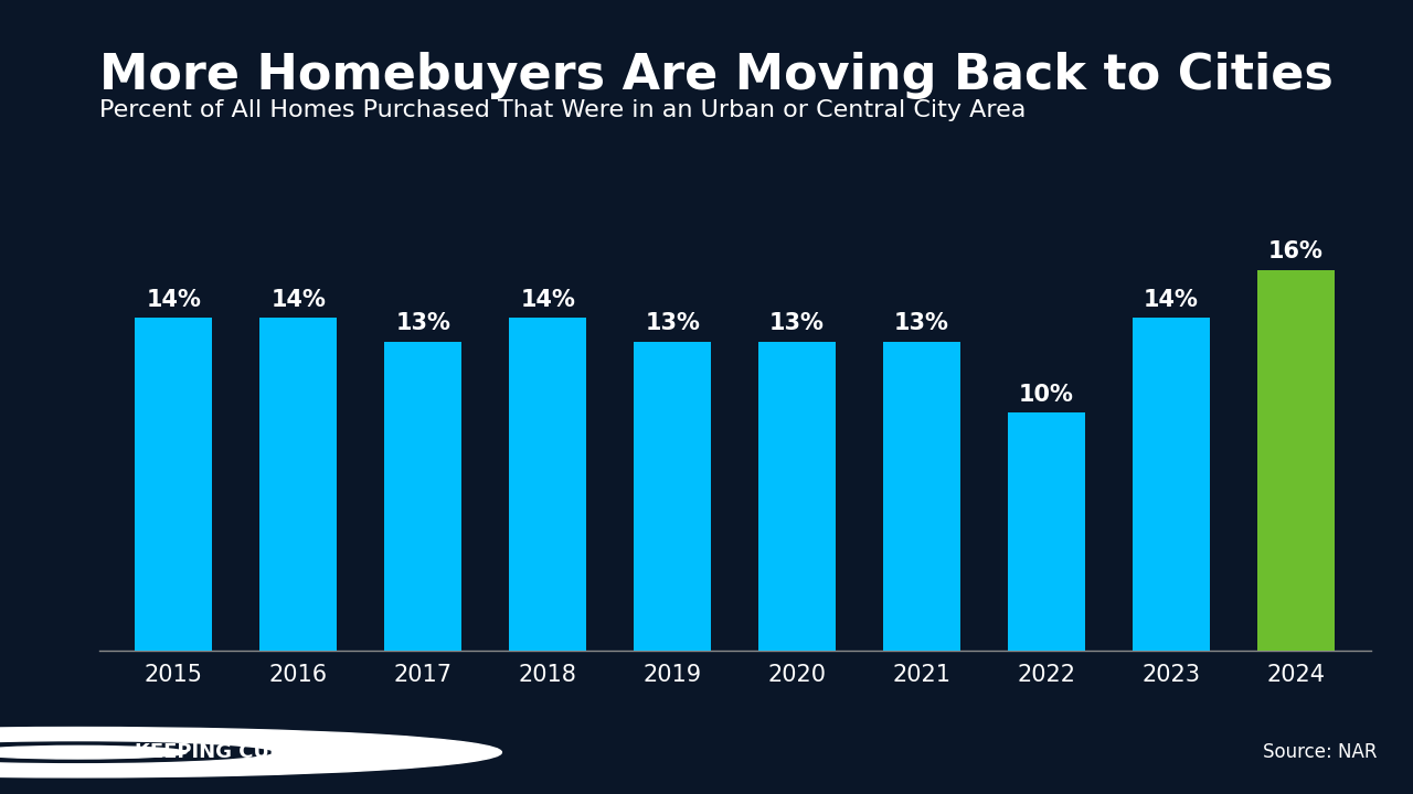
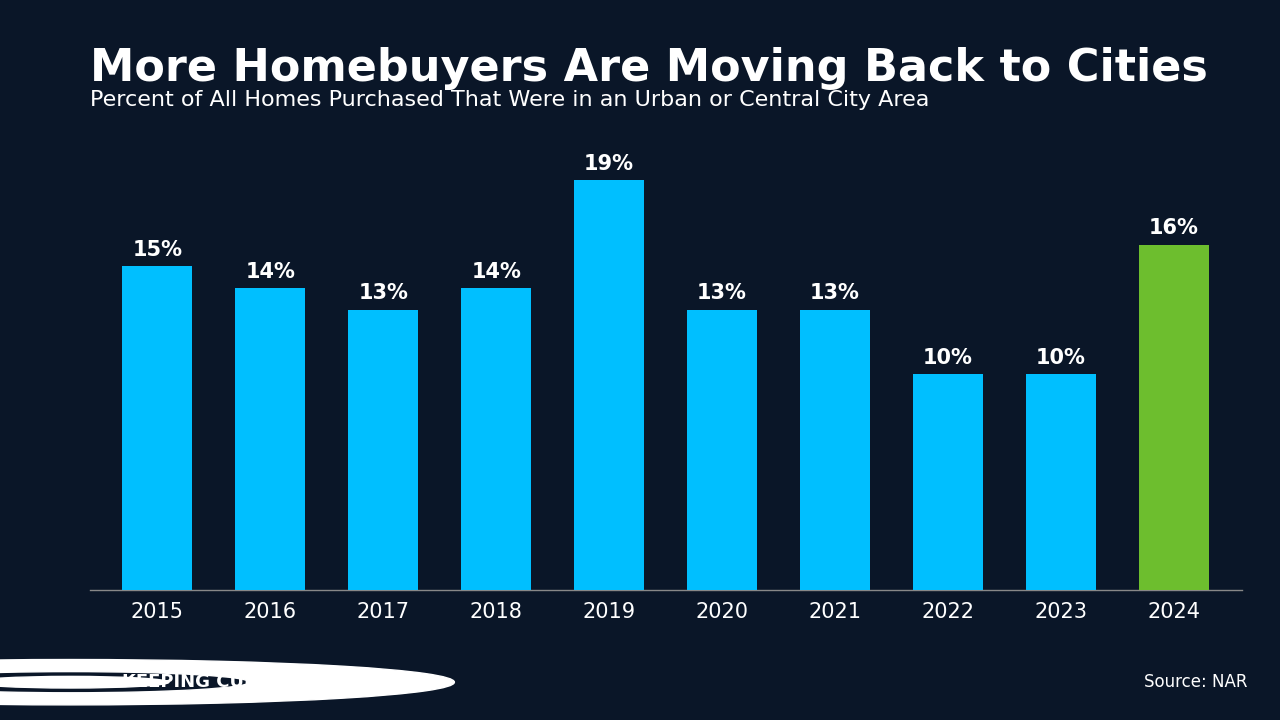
2015: 14% -> 15%
2019: 13% -> 19%
2023: 14% -> 10%
